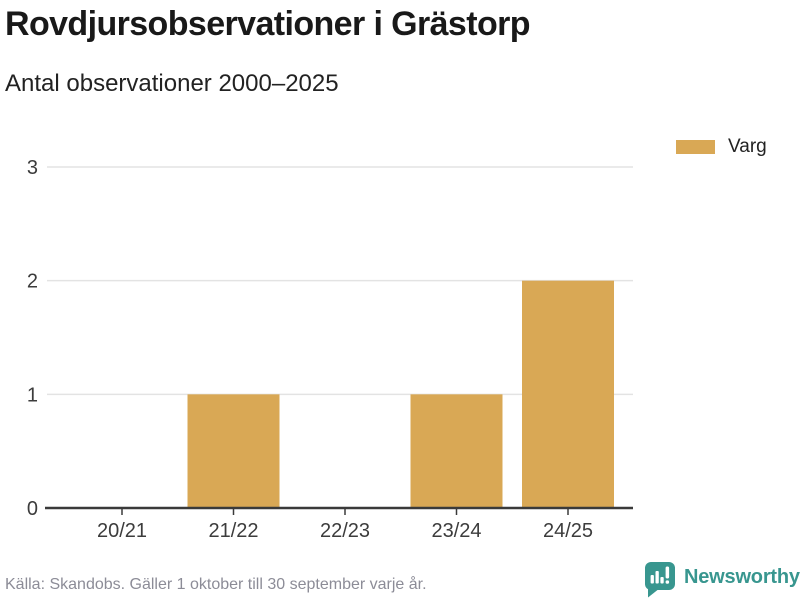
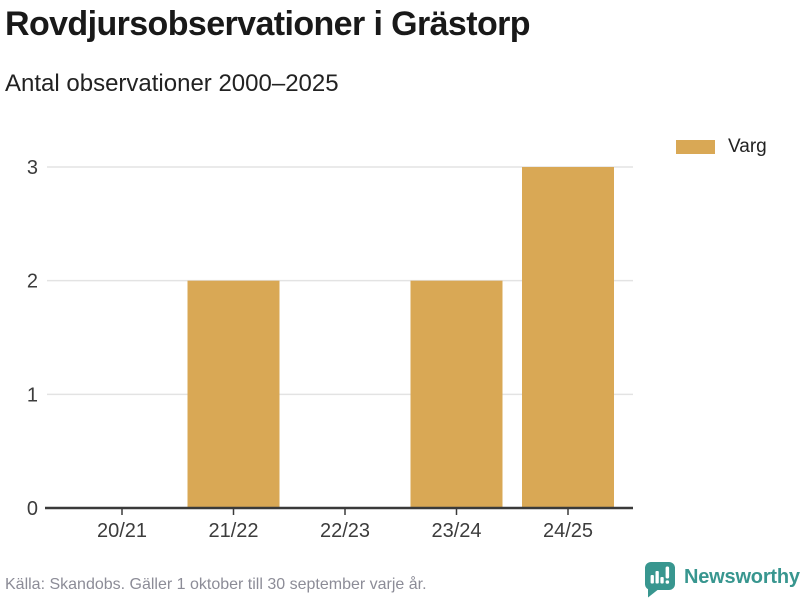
21/22: 1 -> 2
23/24: 1 -> 2
24/25: 2 -> 3
